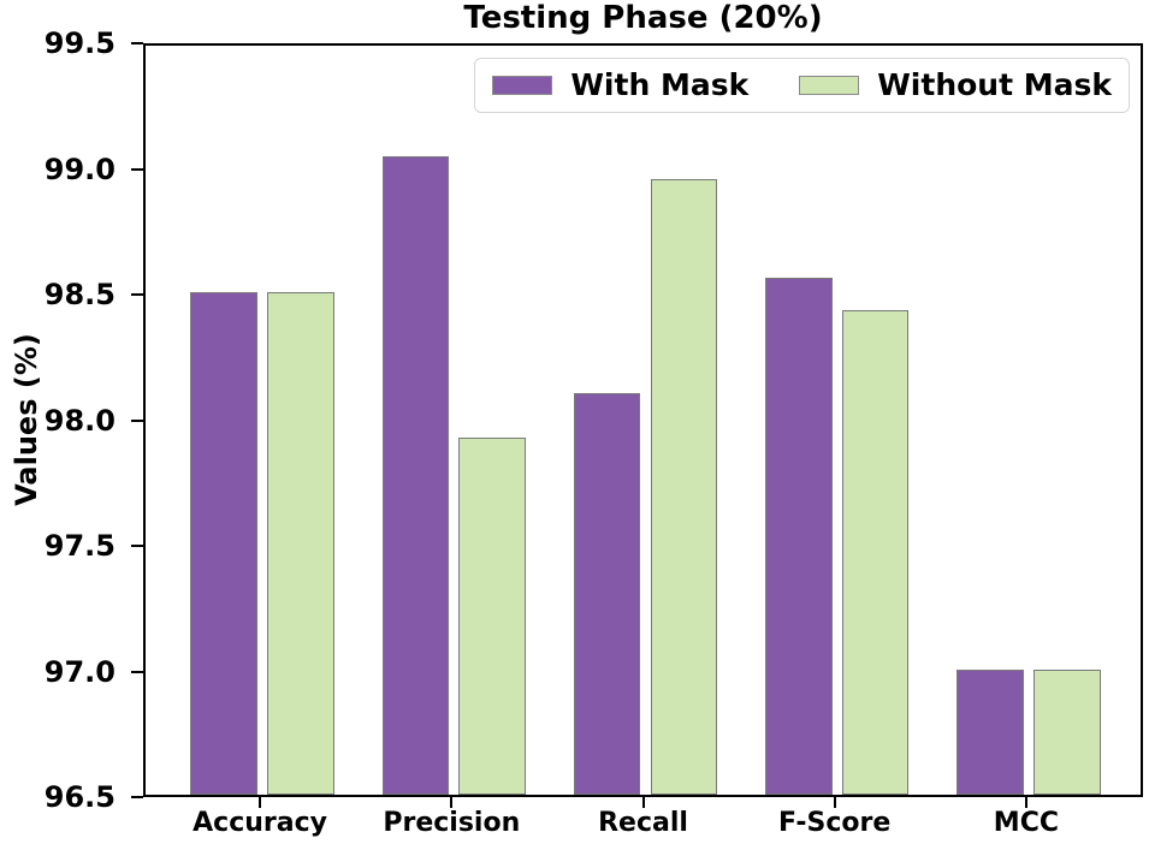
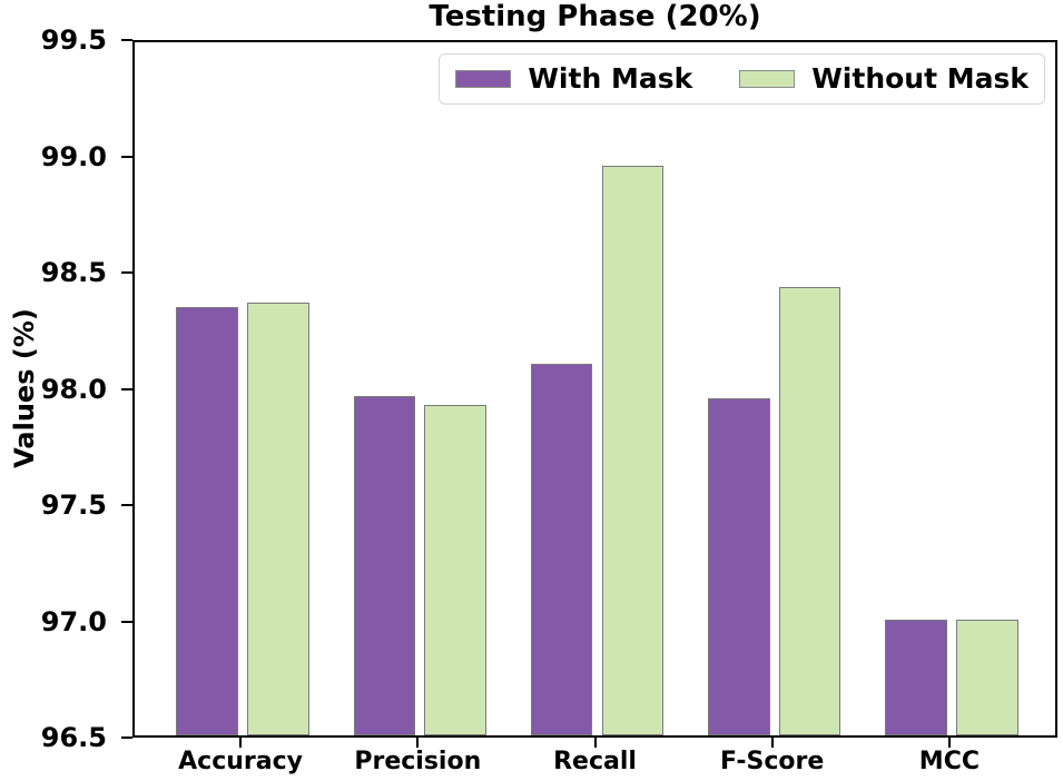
With Mask/Accuracy: 98.50 -> 98.34
Without Mask/Accuracy: 98.50 -> 98.36
With Mask/Precision: 99.04 -> 97.96
With Mask/F-Score: 98.56 -> 97.95
